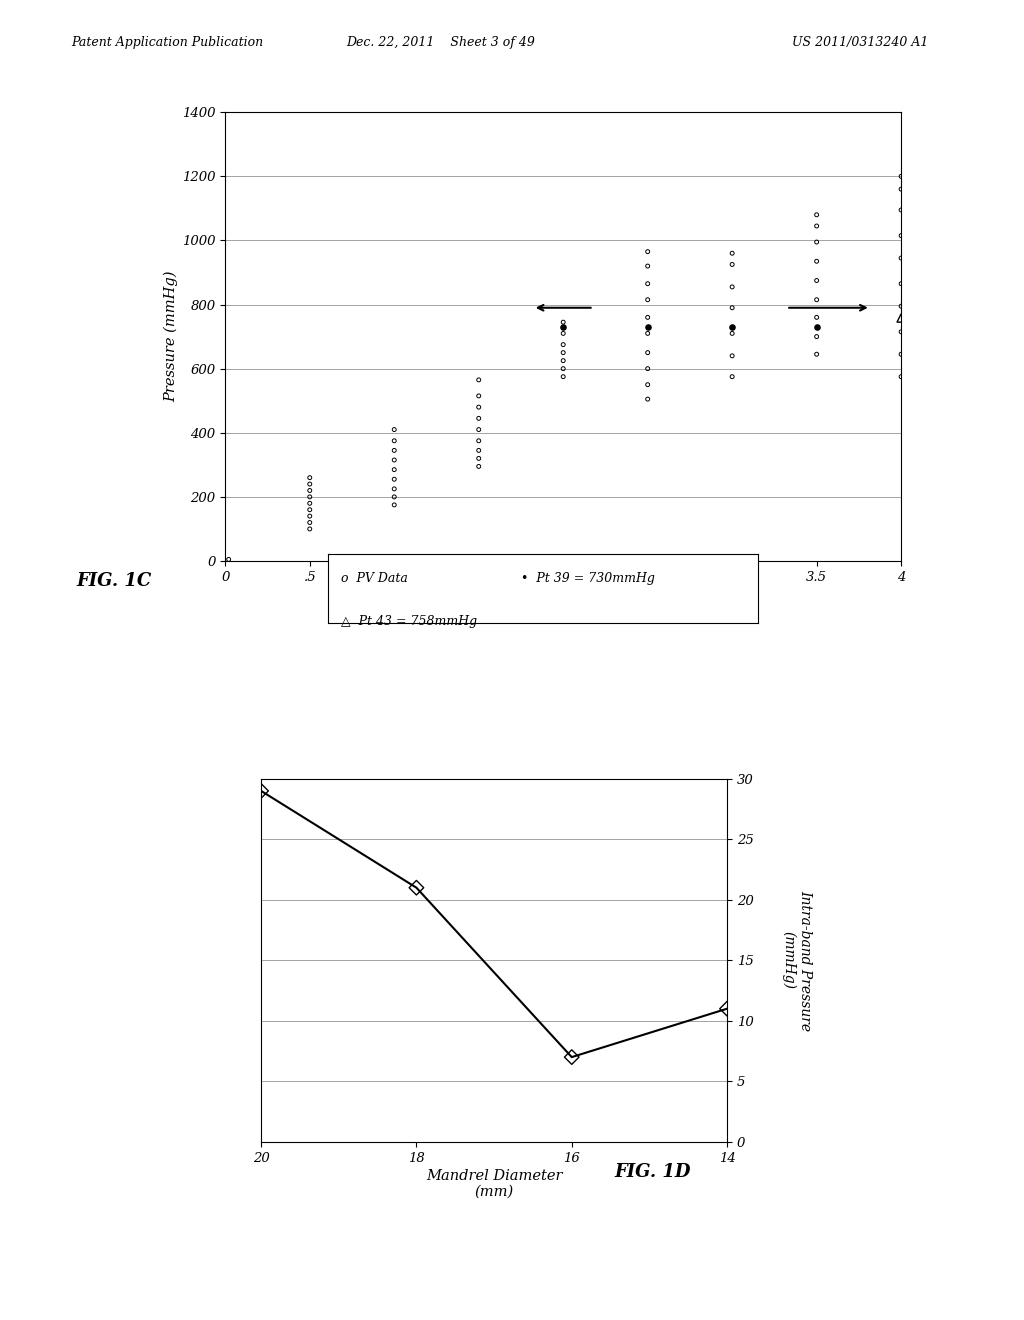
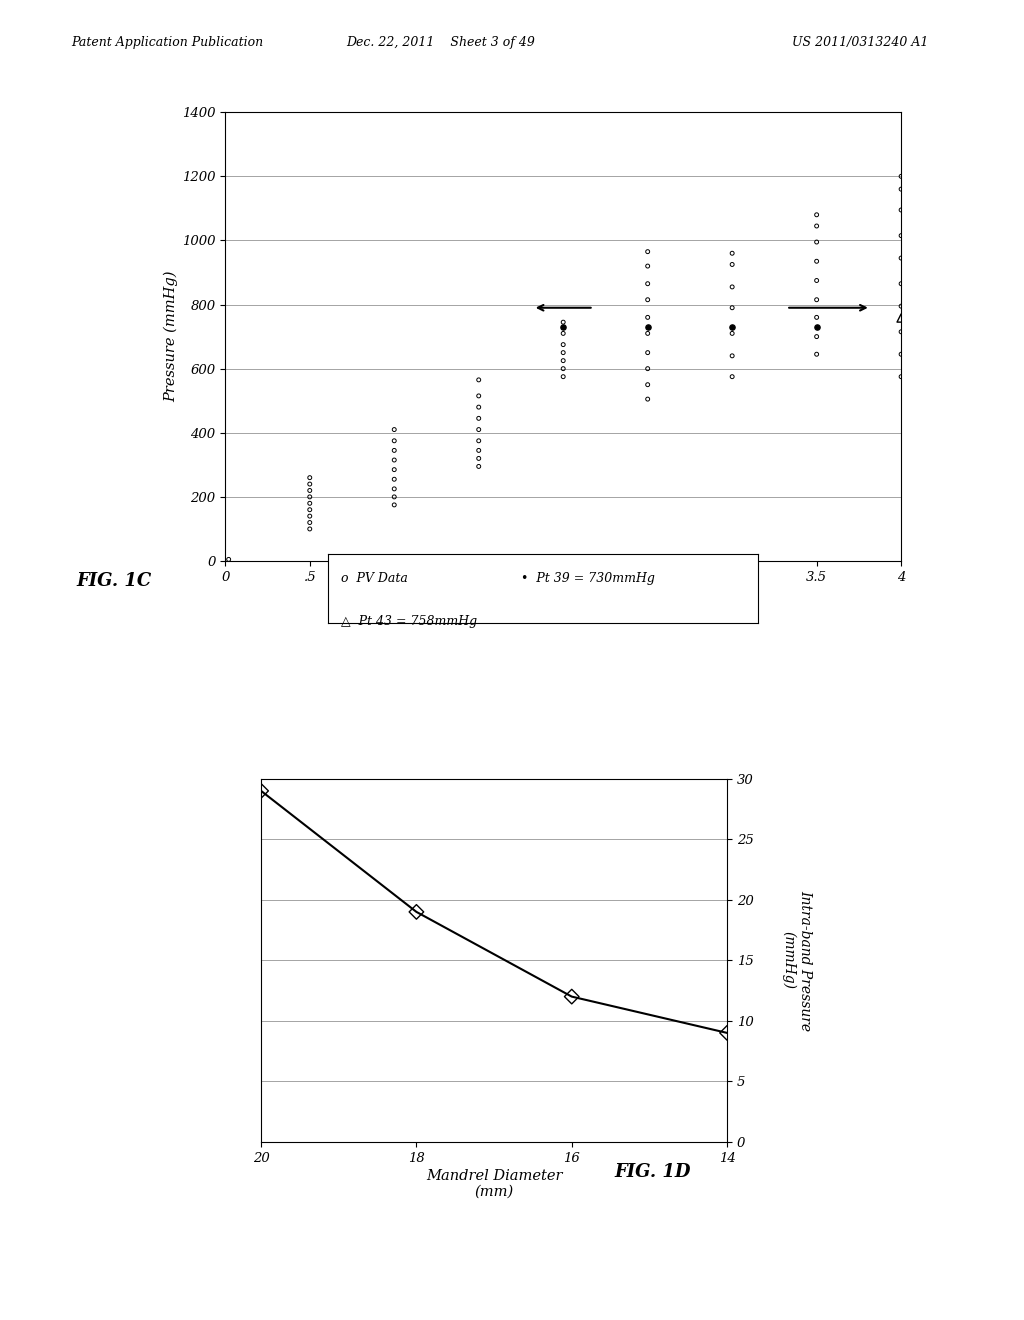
18: 21 -> 19
16: 7 -> 12
14: 11 -> 9
